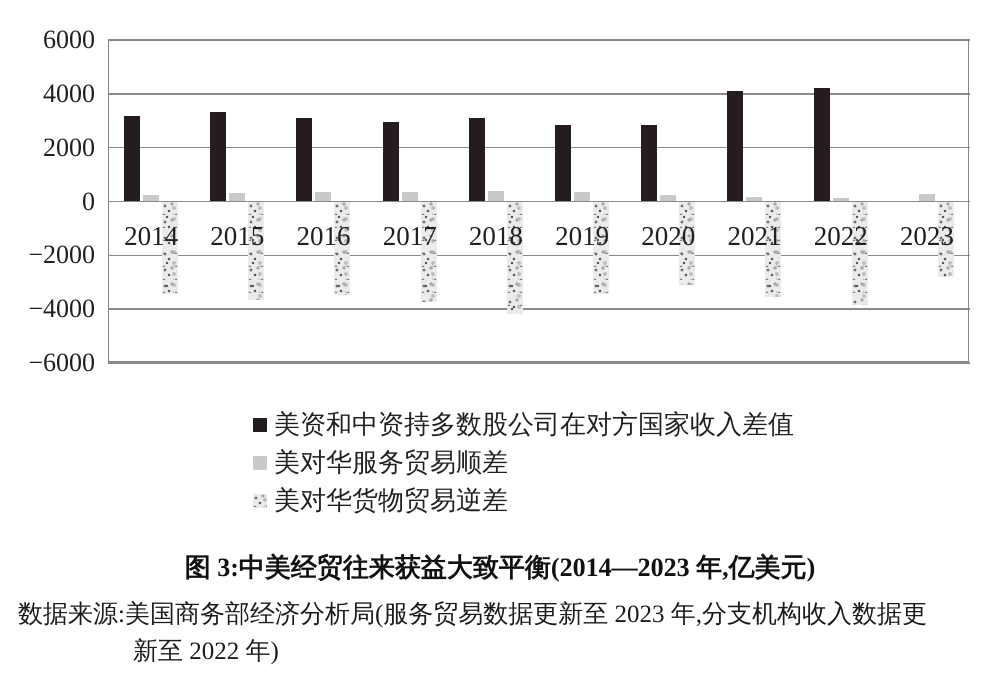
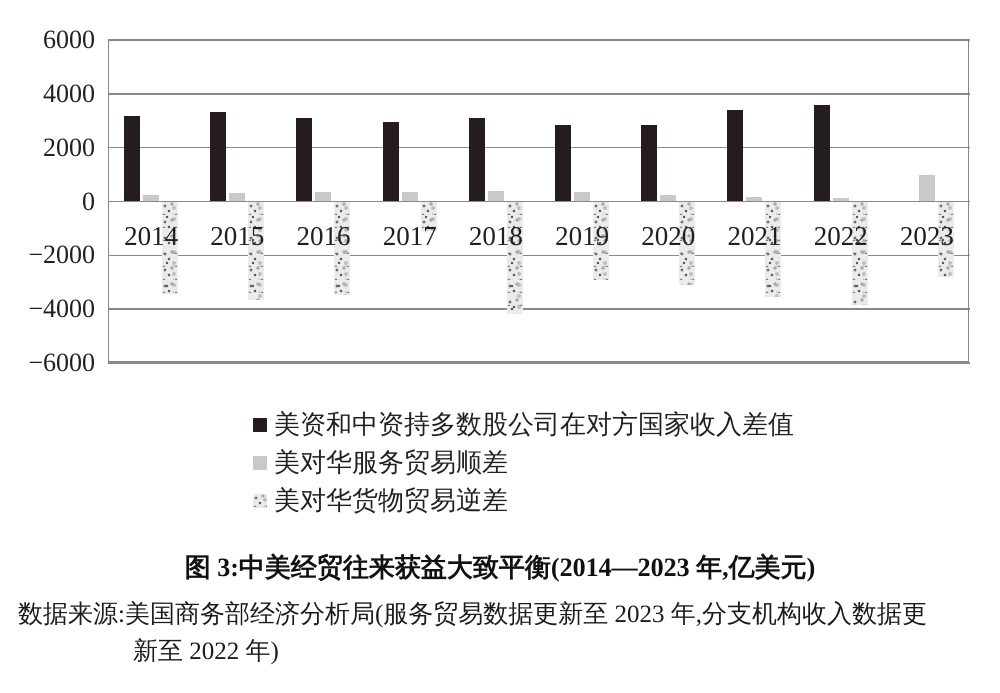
美对华货物贸易逆差/2017: -3800 -> -1100
美对华货物贸易逆差/2019: -3400 -> -2900
美资和中资持多数股公司在对方国家收入差值/2021: 4100 -> 3400
美资和中资持多数股公司在对方国家收入差值/2022: 4200 -> 3600
美对华服务贸易顺差/2023: 300 -> 1000
